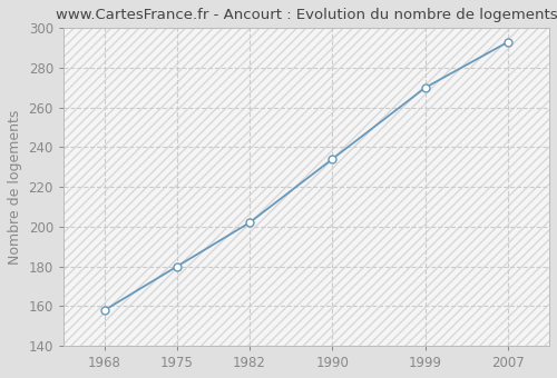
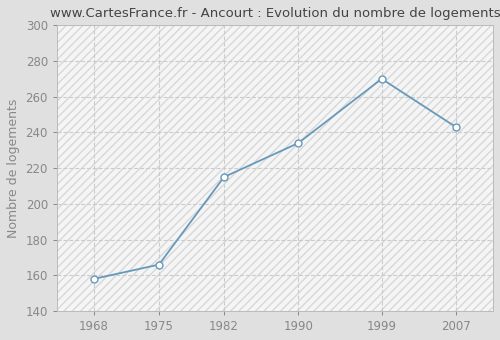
1975: 180 -> 166
1982: 202 -> 215
2007: 293 -> 243
